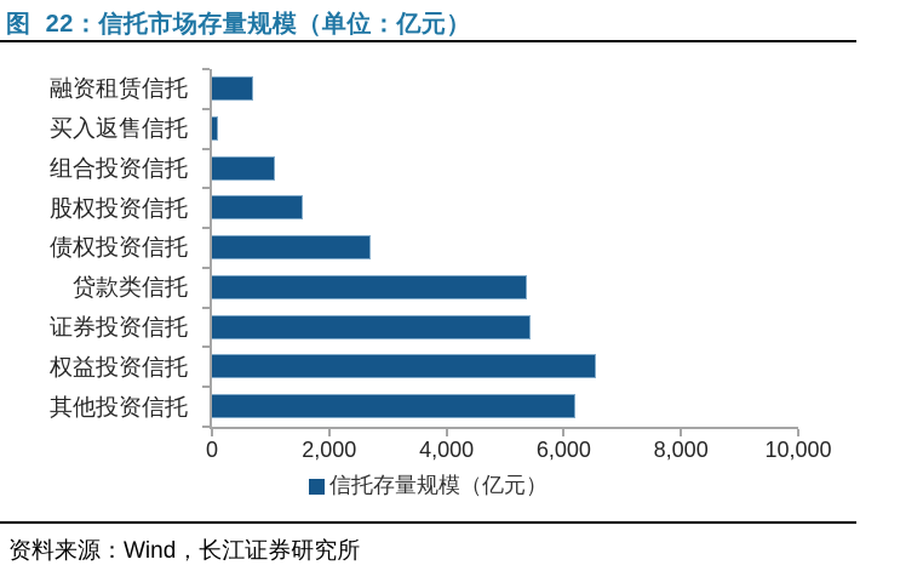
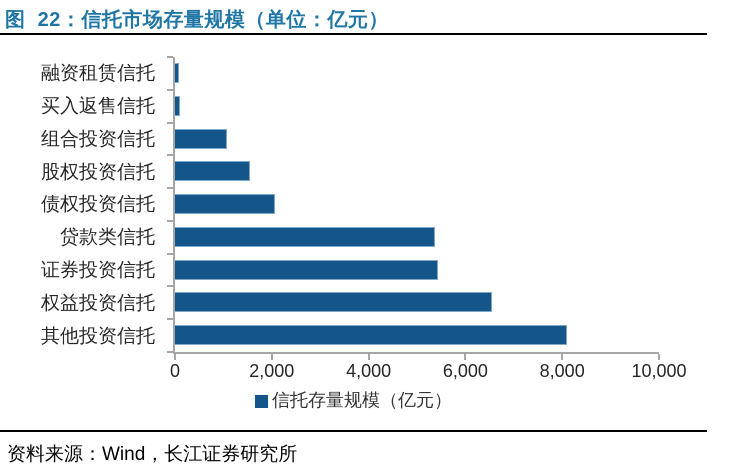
融资租赁信托: 700 -> 100
债权投资信托: 2700 -> 2100
其他投资信托: 6200 -> 8100
